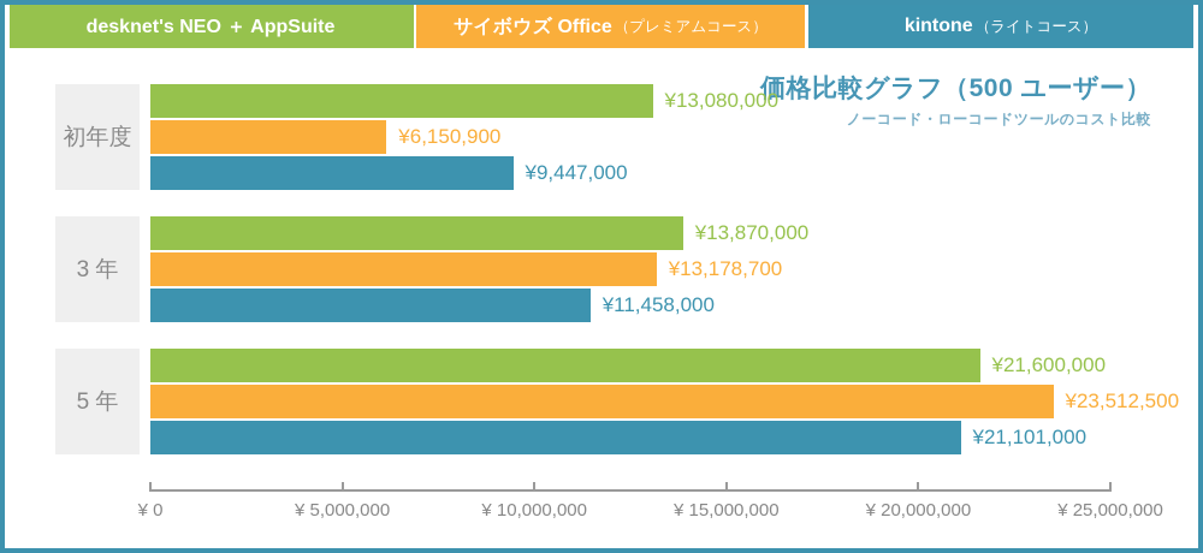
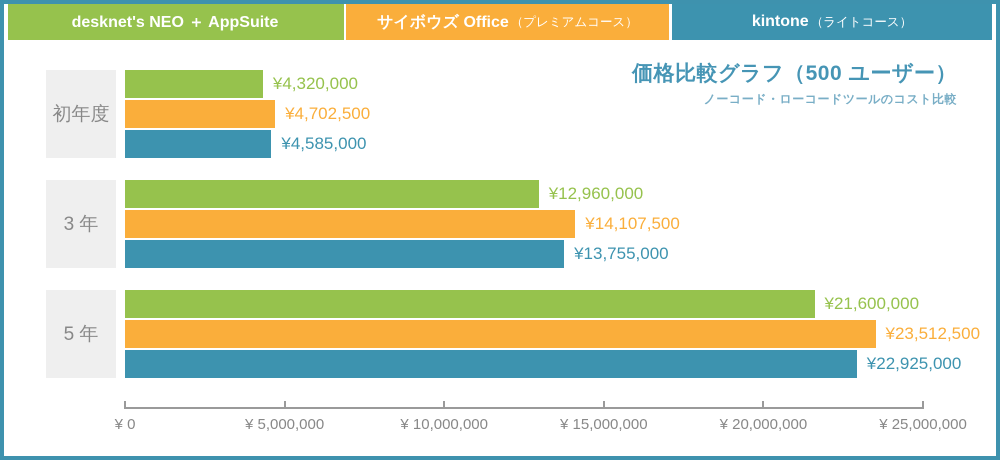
desknet's NEO ＋ AppSuite/初年度: ¥13,080,000 -> ¥4,320,000
サイボウズ Office（プレミアムコース）/初年度: ¥6,150,900 -> ¥4,702,500
kintone（ライトコース）/初年度: ¥9,447,000 -> ¥4,585,000
desknet's NEO ＋ AppSuite/3 年: ¥13,870,000 -> ¥12,960,000
サイボウズ Office（プレミアムコース）/3 年: ¥13,178,700 -> ¥14,107,500
kintone（ライトコース）/3 年: ¥11,458,000 -> ¥13,755,000
kintone（ライトコース）/5 年: ¥21,101,000 -> ¥22,925,000
